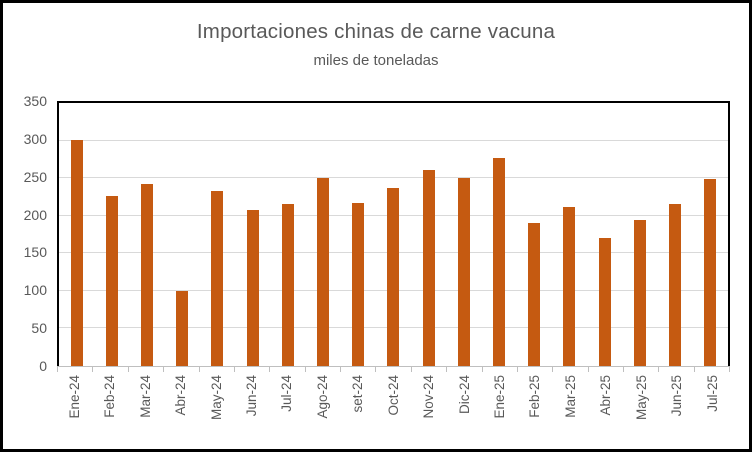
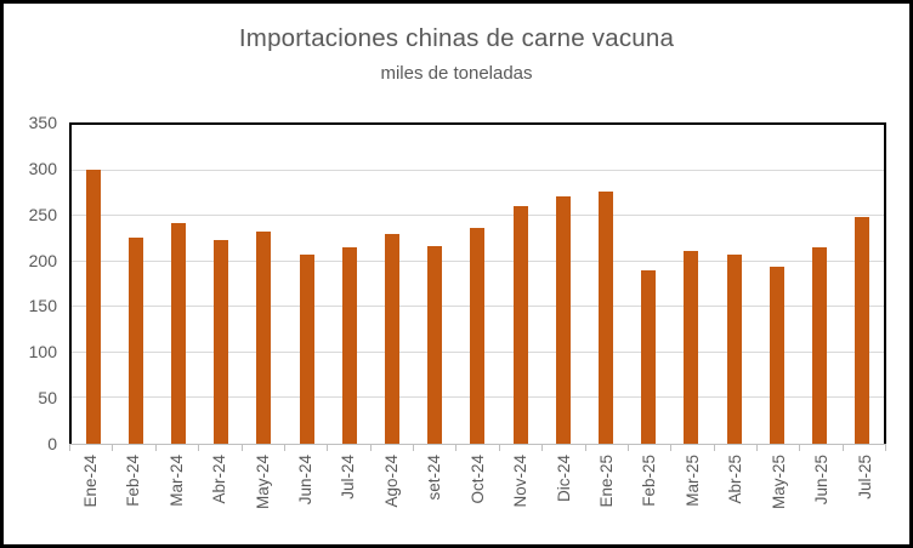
Abr-24: 100 -> 220
Ago-24: 250 -> 230
Dic-24: 250 -> 270
Abr-25: 170 -> 210
